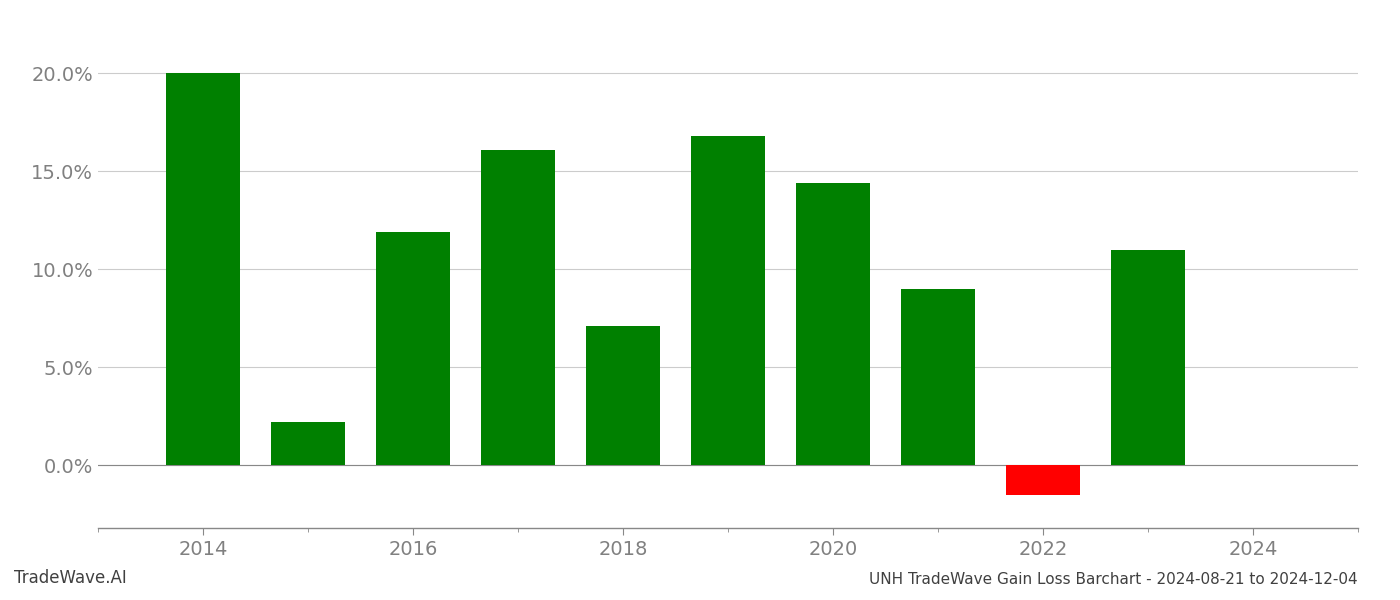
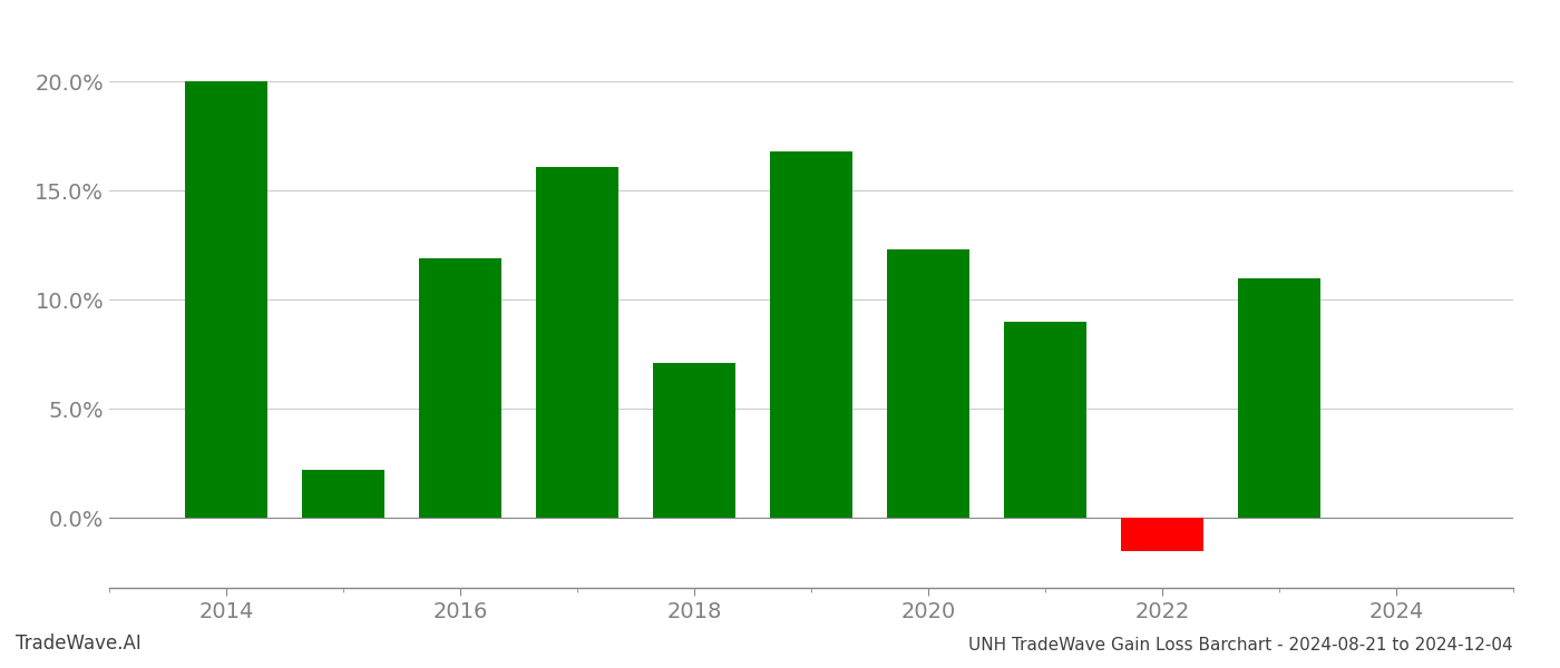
2020: 14.4% -> 12.3%
